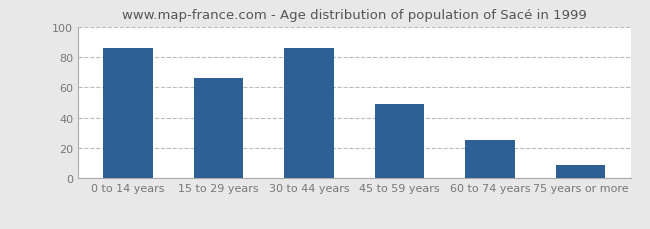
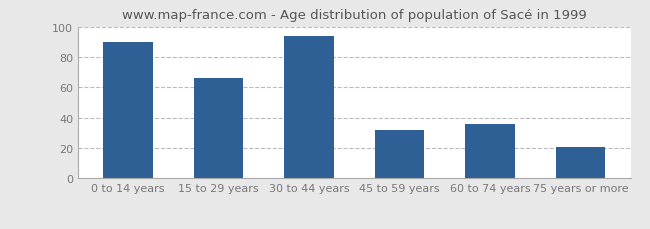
0 to 14 years: 86 -> 90
30 to 44 years: 86 -> 94
45 to 59 years: 49 -> 32
60 to 74 years: 25 -> 36
75 years or more: 9 -> 21
